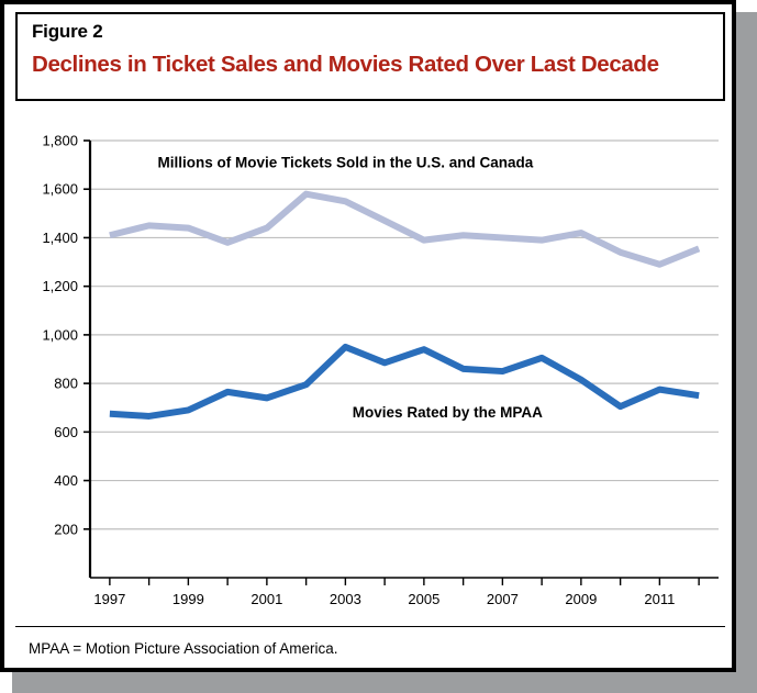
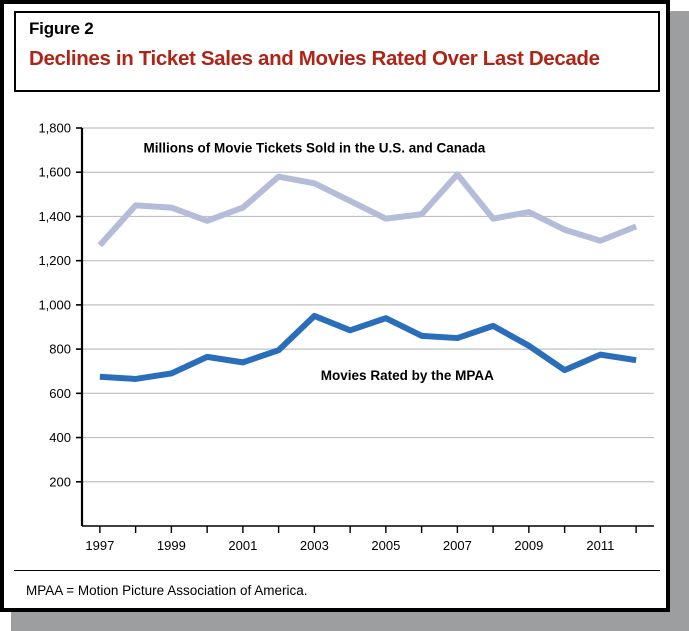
Millions of Movie Tickets Sold in the U.S. and Canada/1997: 1410 -> 1270
Millions of Movie Tickets Sold in the U.S. and Canada/2007: 1400 -> 1590
